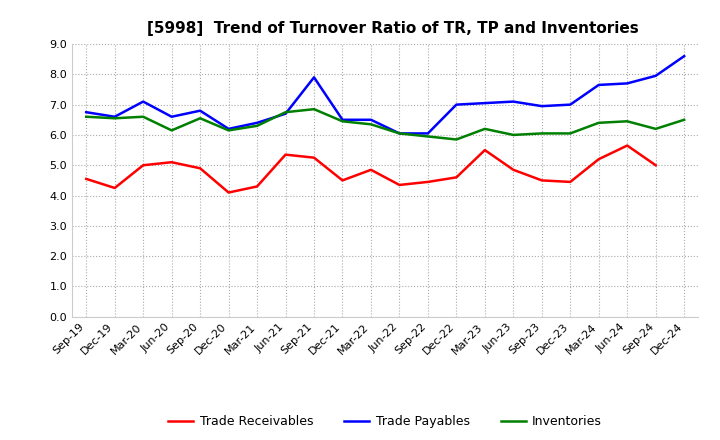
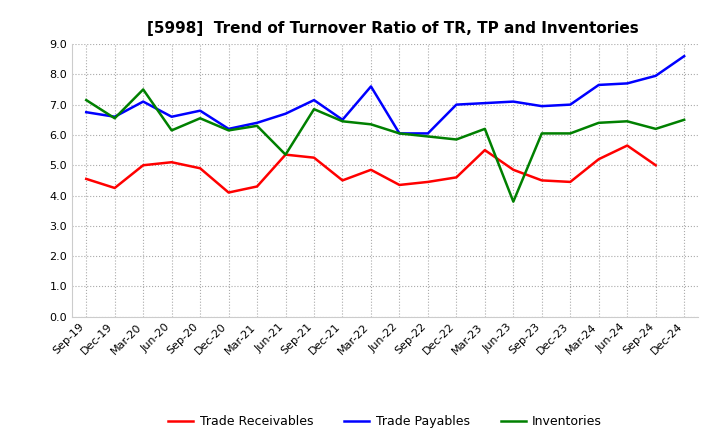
Inventories/Sep-19: 6.60 -> 7.15
Inventories/Mar-20: 6.60 -> 7.50
Inventories/Jun-21: 6.75 -> 5.35
Trade Payables/Sep-21: 7.90 -> 7.15
Trade Payables/Mar-22: 6.50 -> 7.60
Inventories/Jun-23: 6.00 -> 3.80
